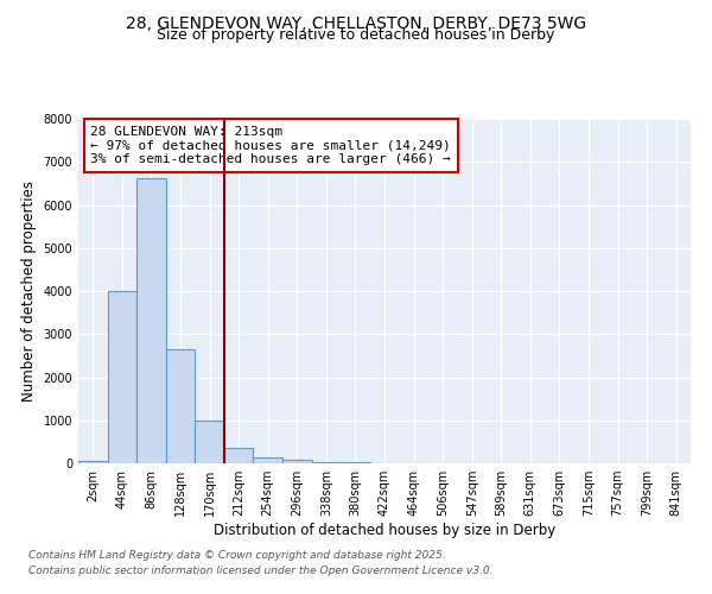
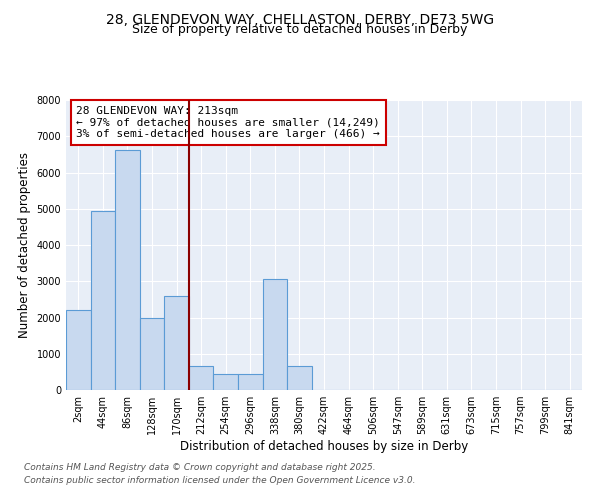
2sqm: 50 -> 2200
44sqm: 4000 -> 4950
128sqm: 2650 -> 2000
170sqm: 1000 -> 2600
212sqm: 350 -> 650
254sqm: 130 -> 450
296sqm: 80 -> 450
338sqm: 30 -> 3050
380sqm: 20 -> 650
